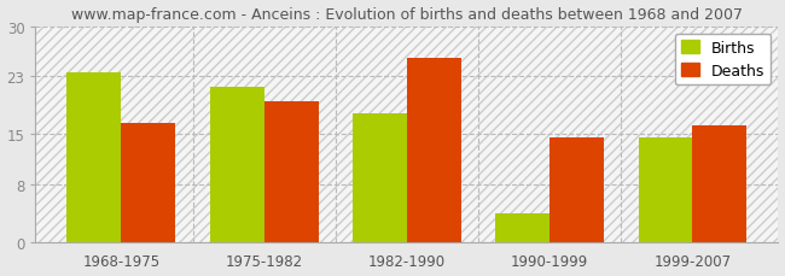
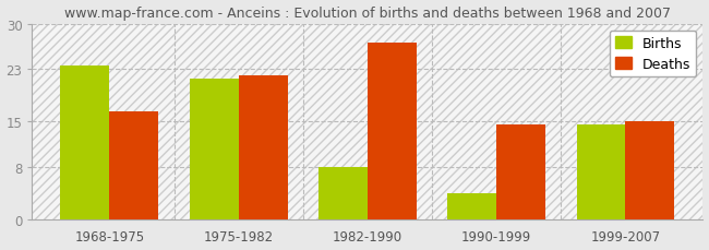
Deaths/1975-1982: 19.6 -> 22.0
Births/1982-1990: 17.8 -> 8.0
Deaths/1982-1990: 25.6 -> 27.0
Deaths/1999-2007: 16.2 -> 15.0
